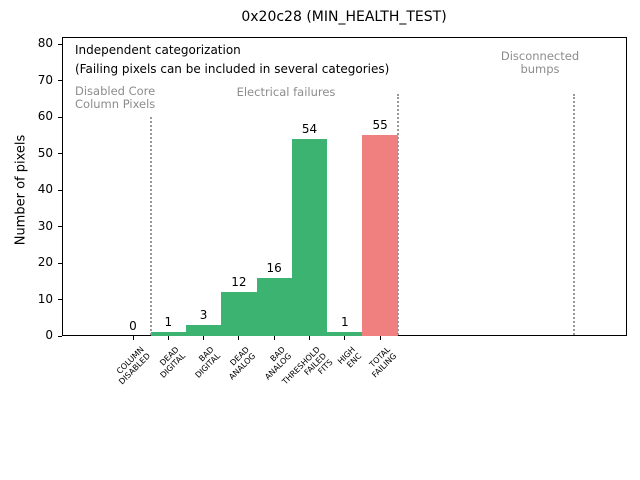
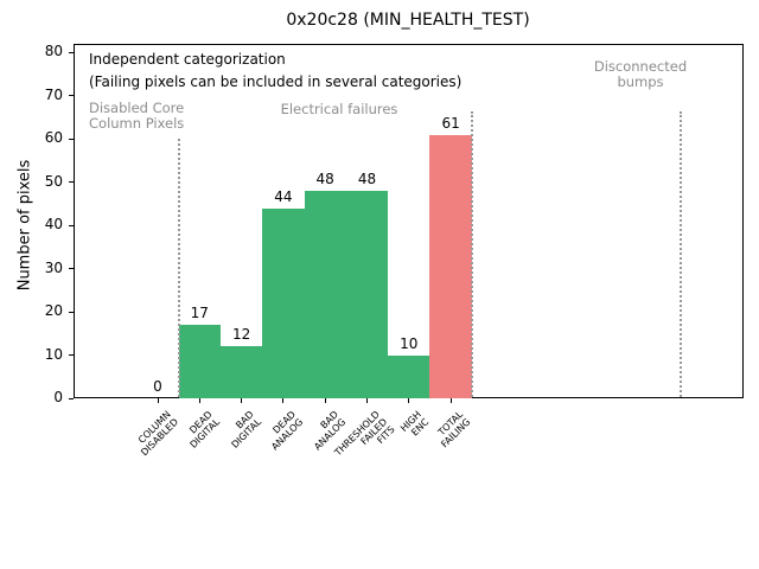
DEAD DIGITAL: 1 -> 17
BAD DIGITAL: 3 -> 12
DEAD ANALOG: 12 -> 44
BAD ANALOG: 16 -> 48
THRESHOLD FAILED FITS: 54 -> 48
HIGH ENC: 1 -> 10
TOTAL FAILING: 55 -> 61
